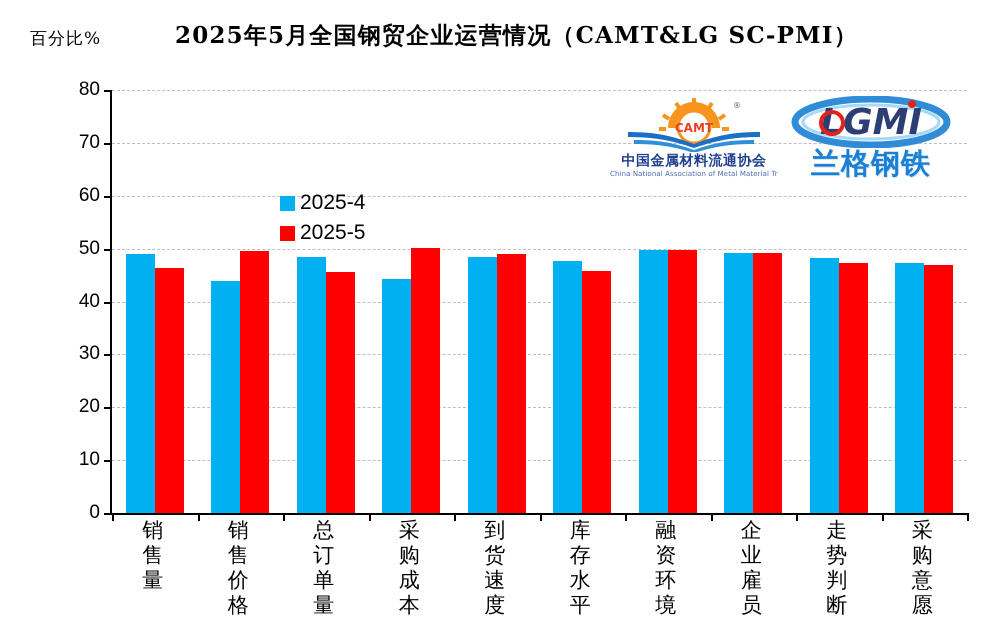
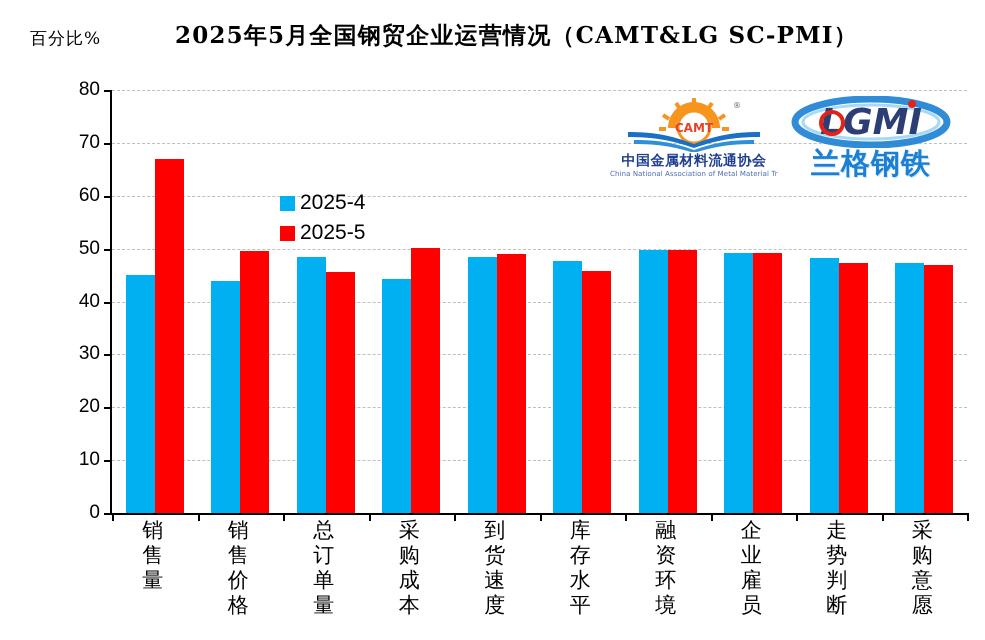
2025-4/销售量: 49 -> 45
2025-5/销售量: 46 -> 67
